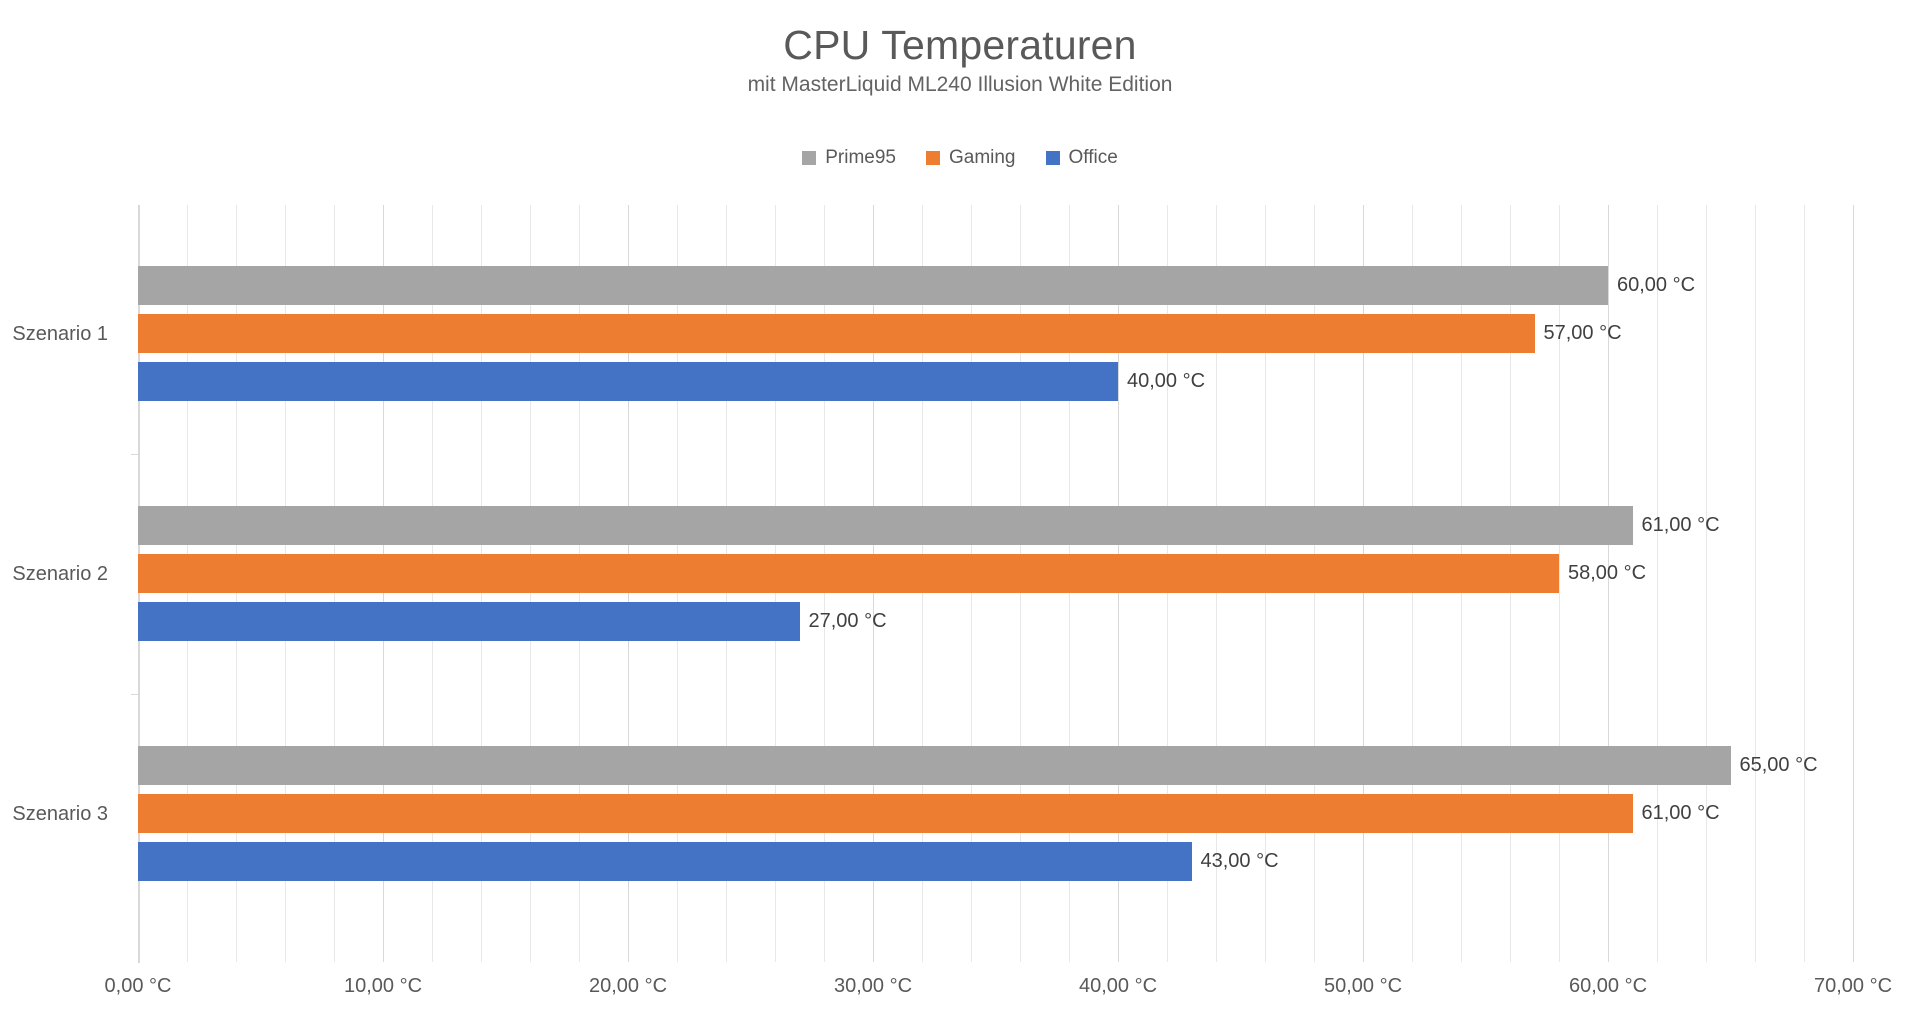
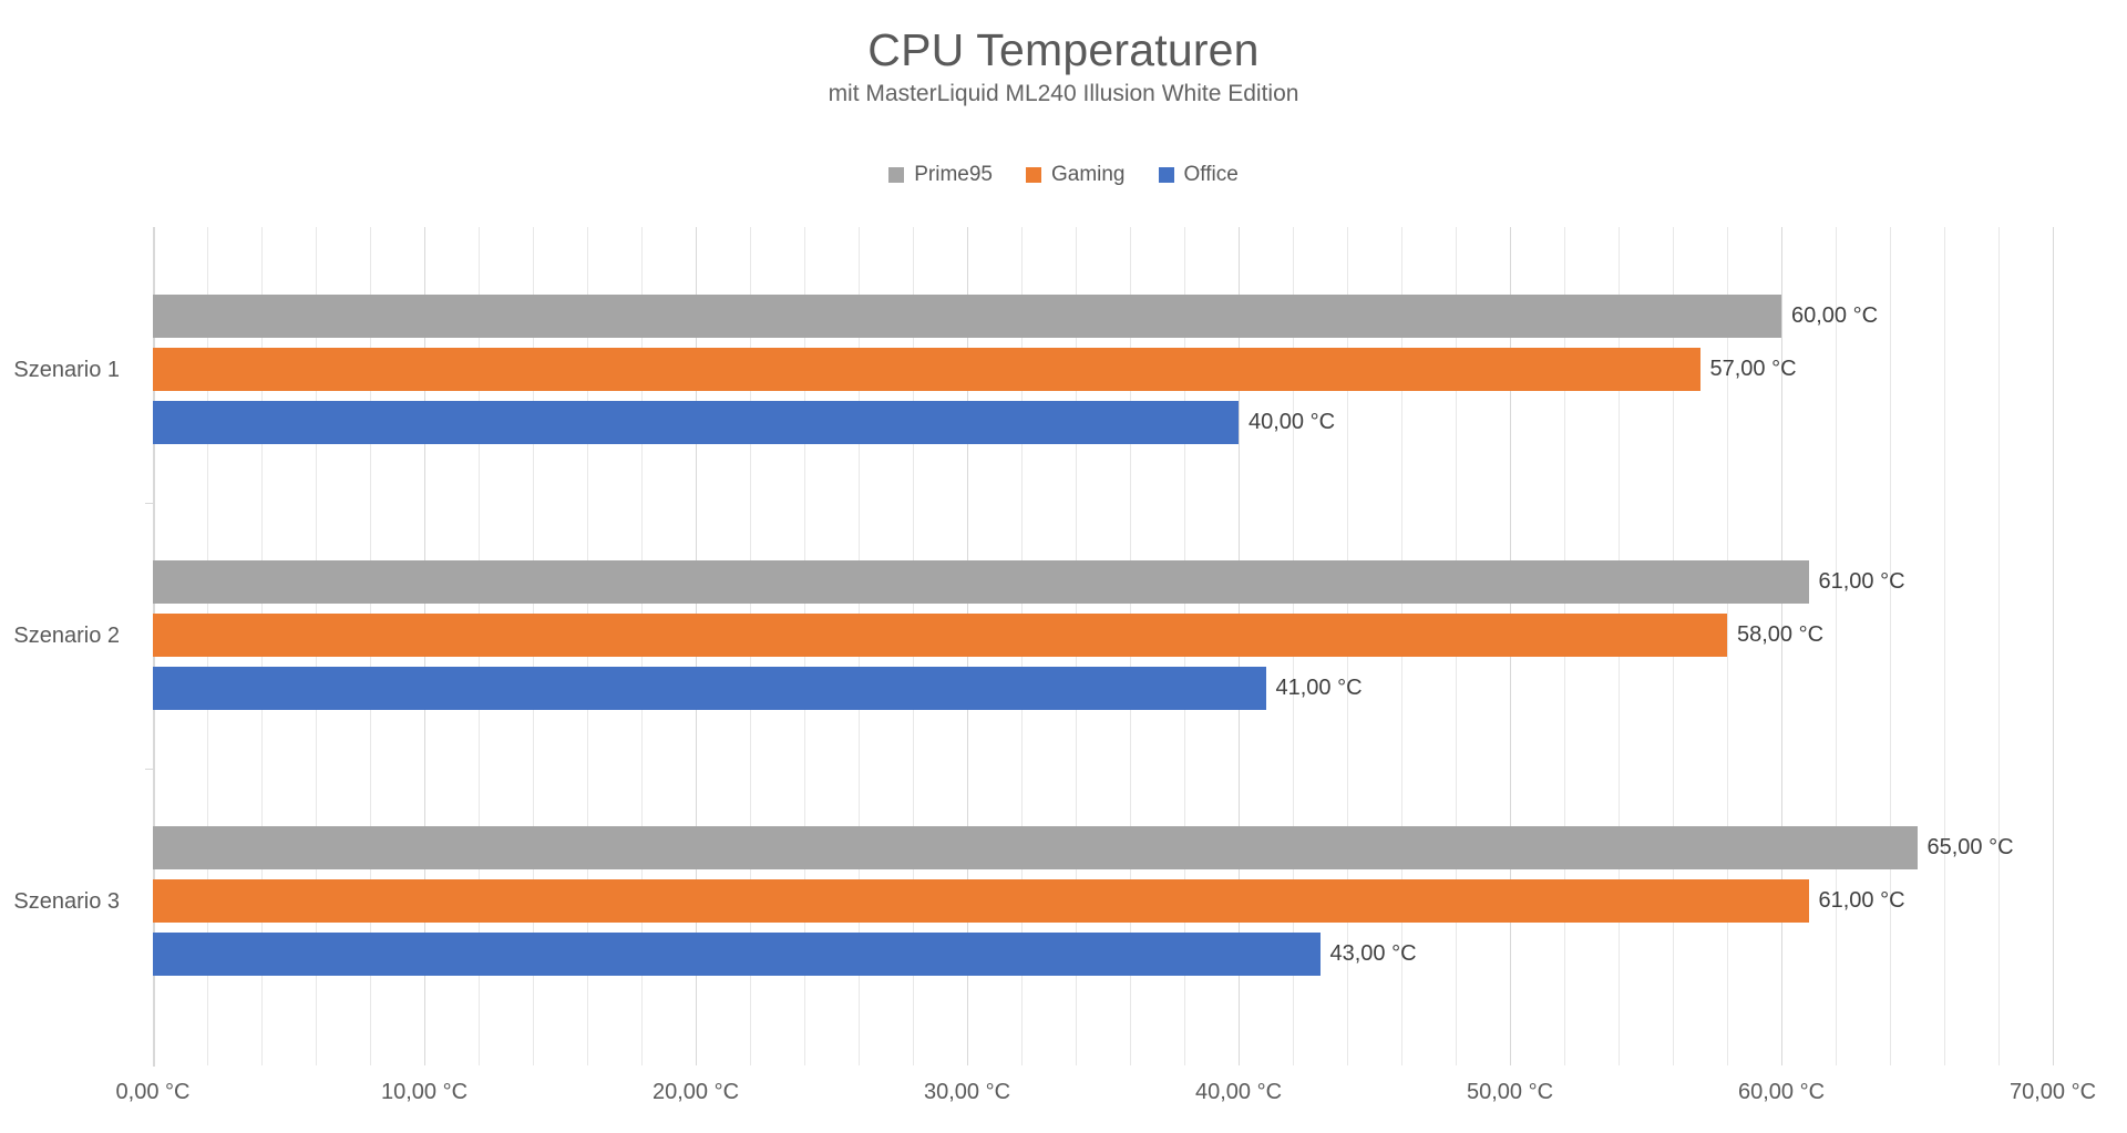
Office/Szenario 2: 27,00 -> 41,00
